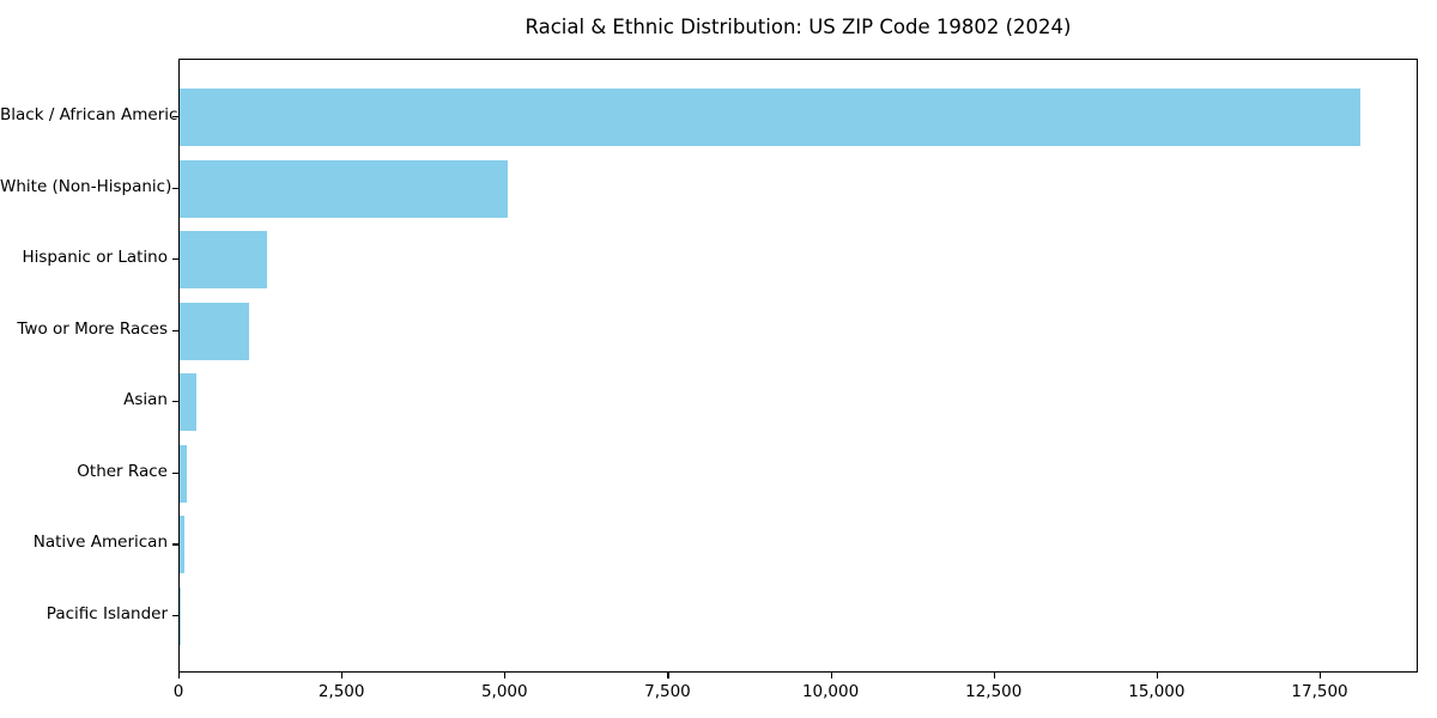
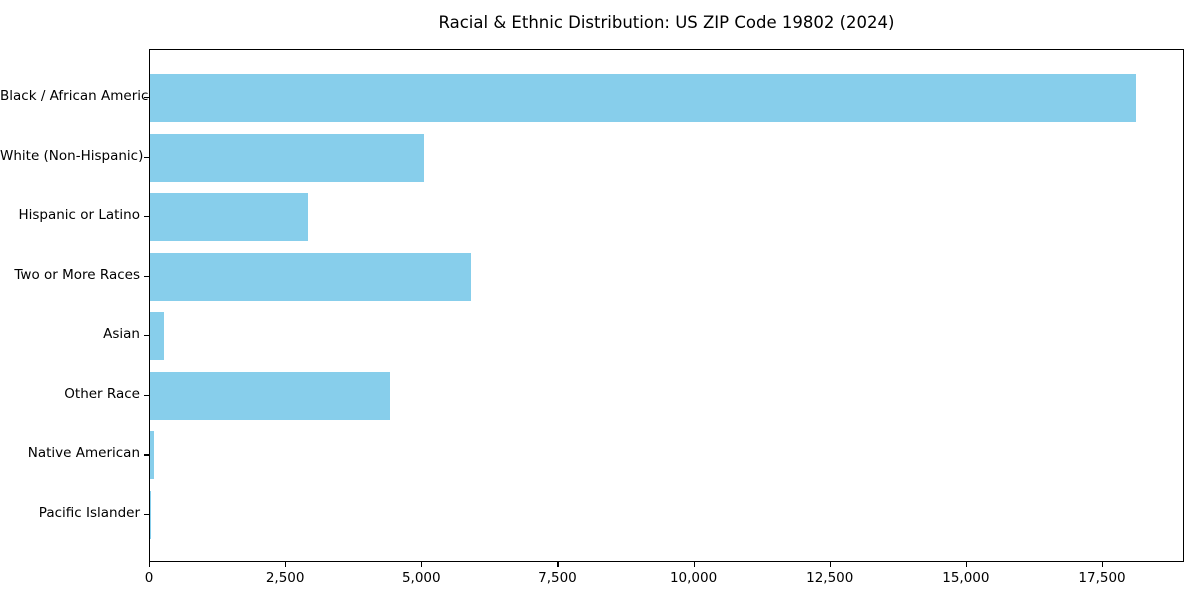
Hispanic or Latino: 1300 -> 2900
Two or More Races: 1100 -> 5900
Other Race: 100 -> 4400
